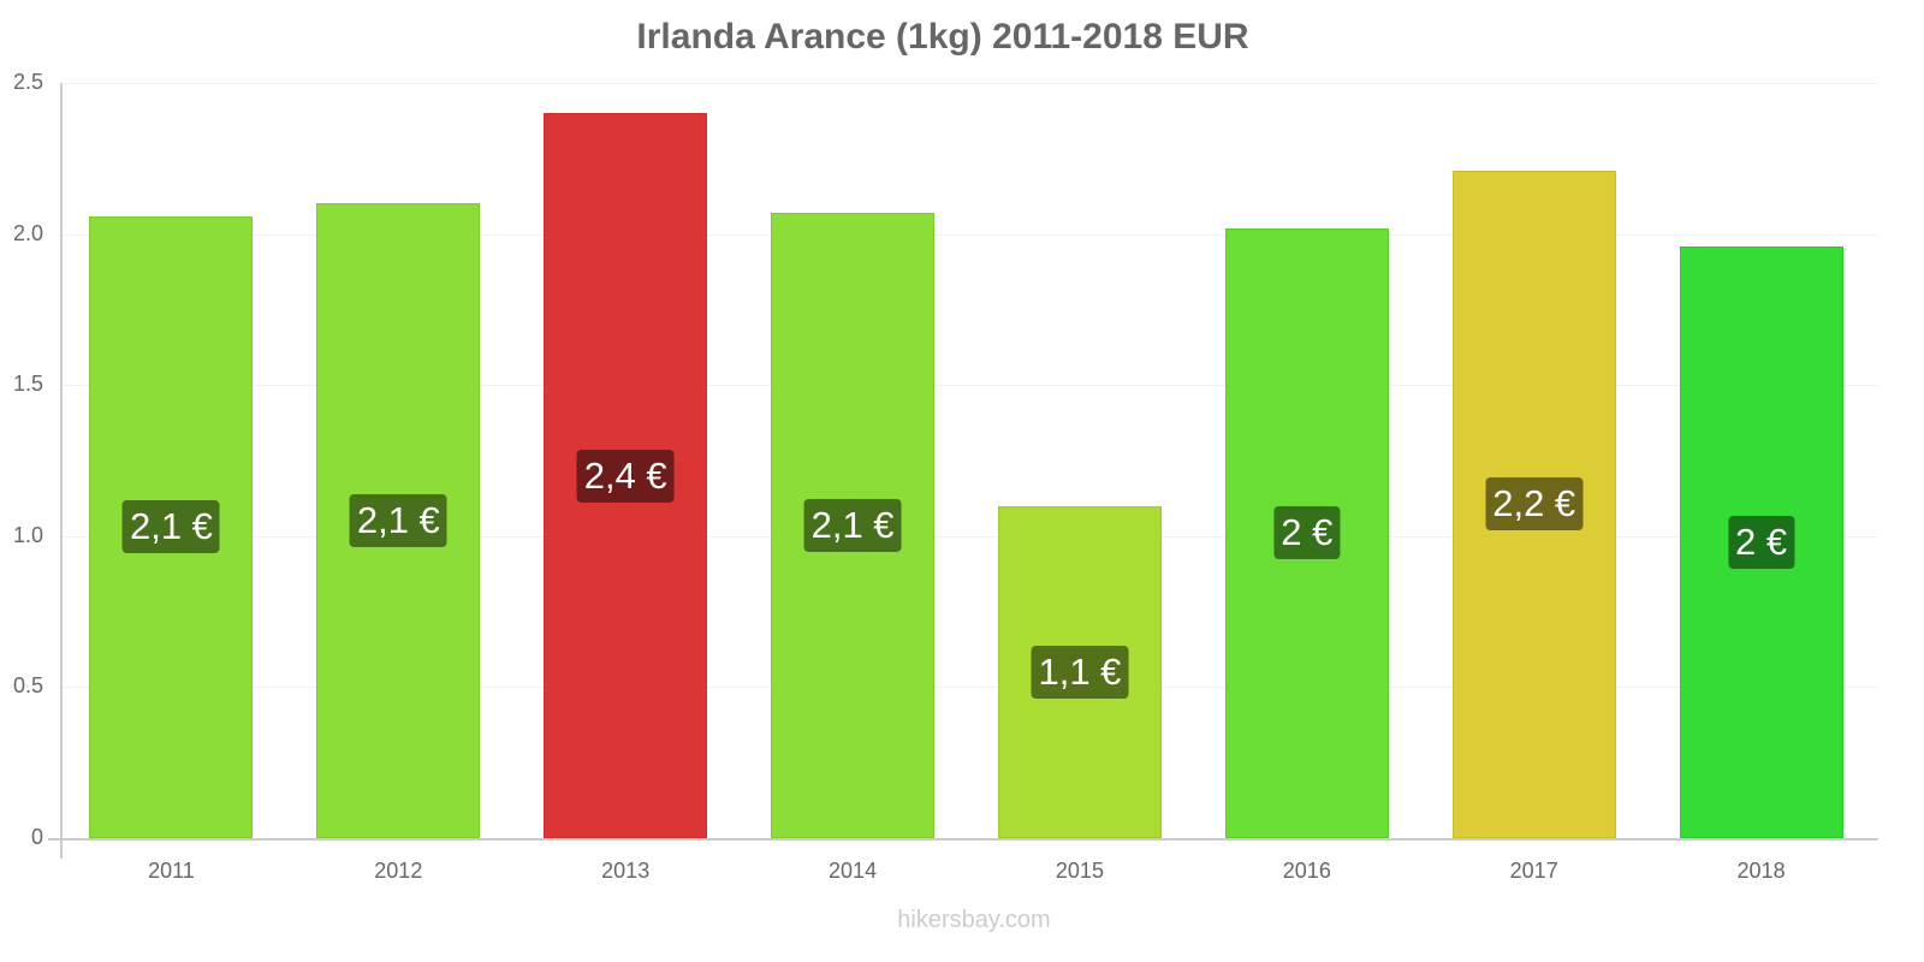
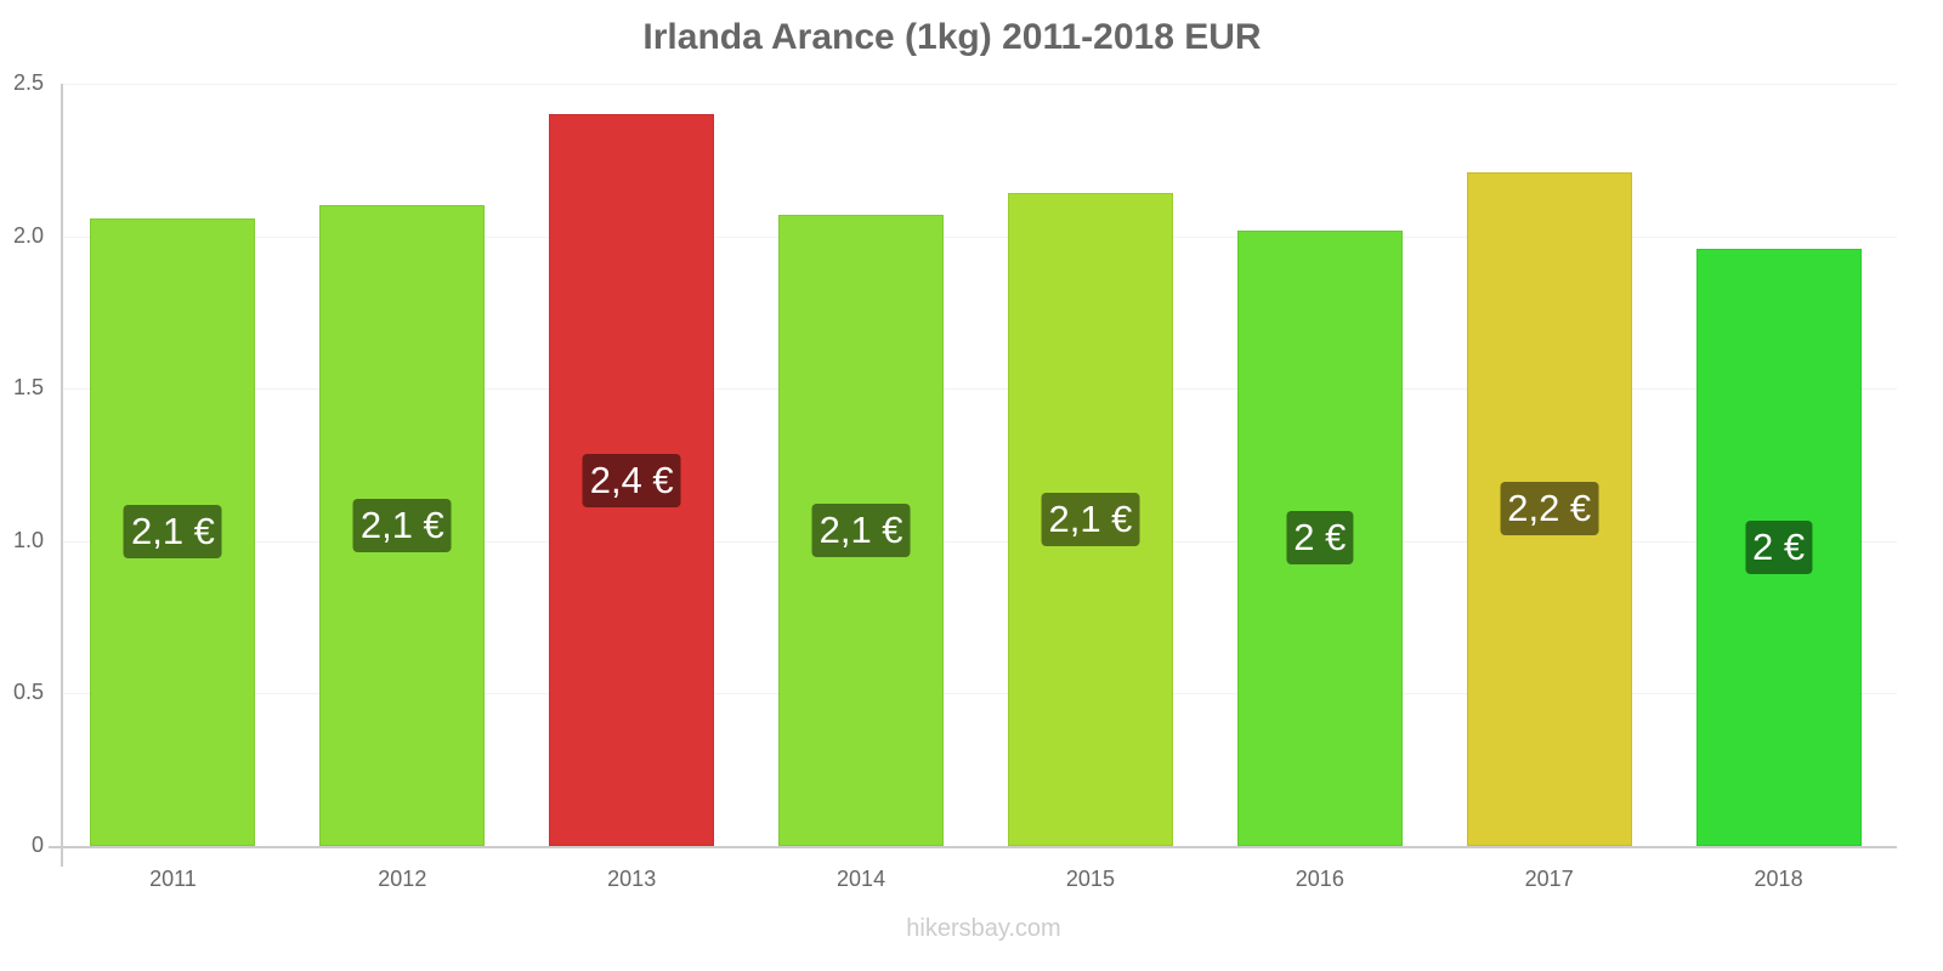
2015: 1,1 -> 2,1
